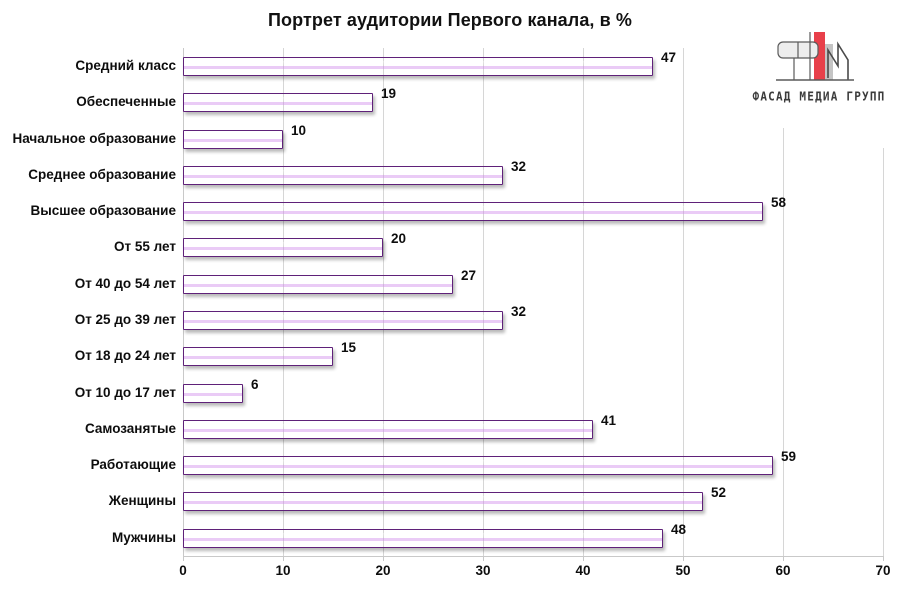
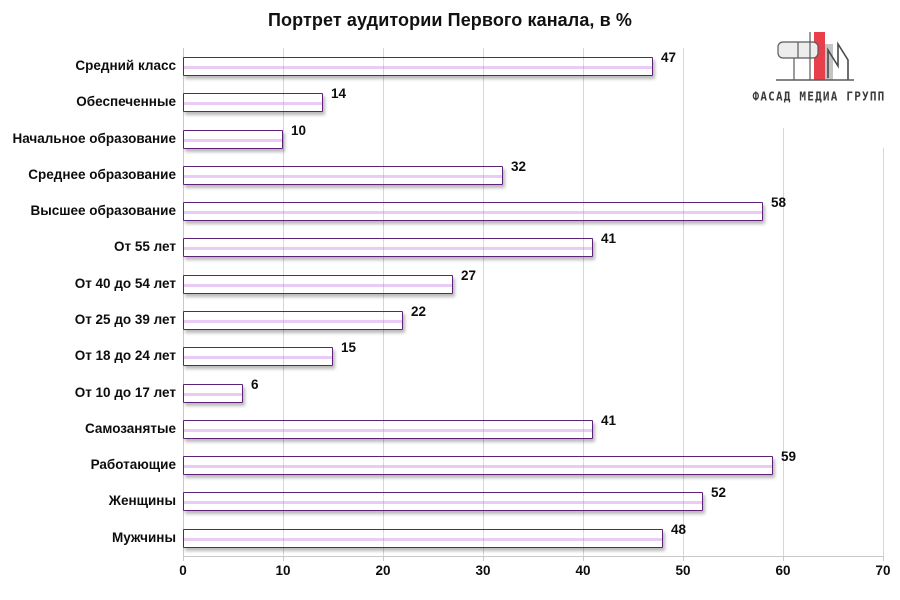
Обеспеченные: 19 -> 14
От 55 лет: 20 -> 41
От 25 до 39 лет: 32 -> 22
